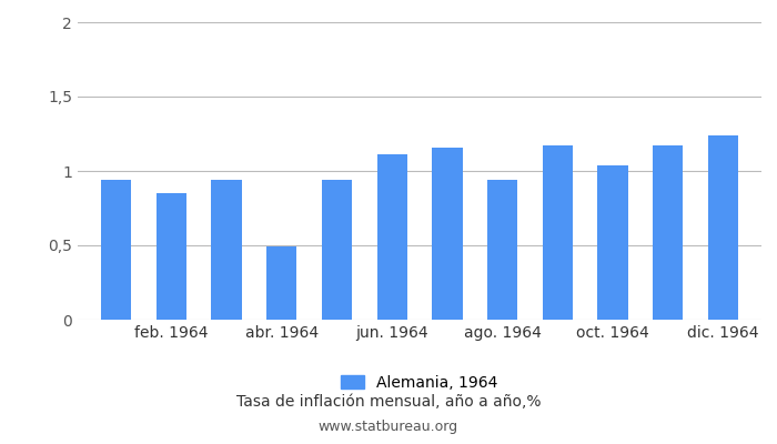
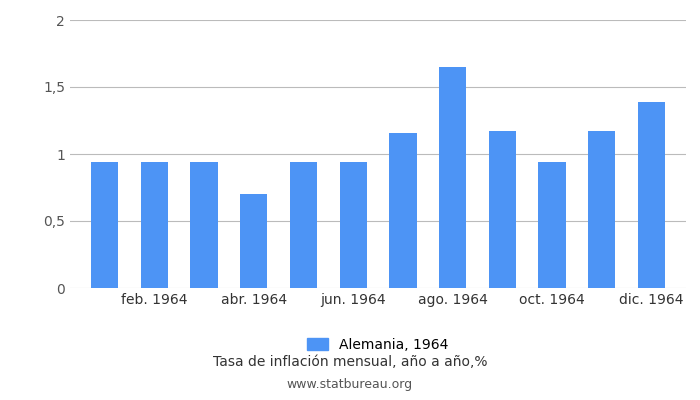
feb. 1964: 0,85 -> 0,94
abr. 1964: 0,49 -> 0,70
jun. 1964: 1,11 -> 0,94
ago. 1964: 0,94 -> 1,65
oct. 1964: 1,04 -> 0,94
dic. 1964: 1,24 -> 1,39
